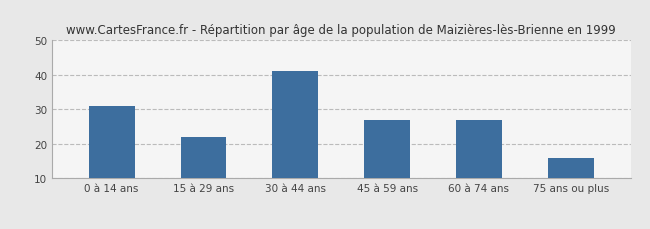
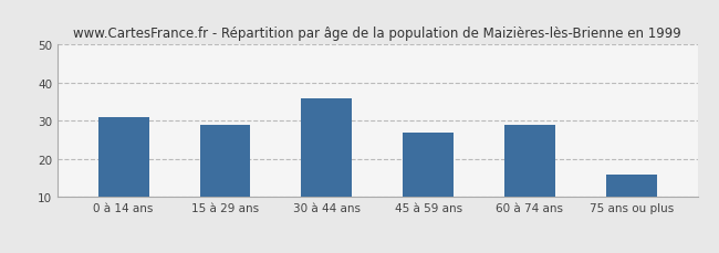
15 à 29 ans: 22 -> 29
30 à 44 ans: 41 -> 36
60 à 74 ans: 27 -> 29
